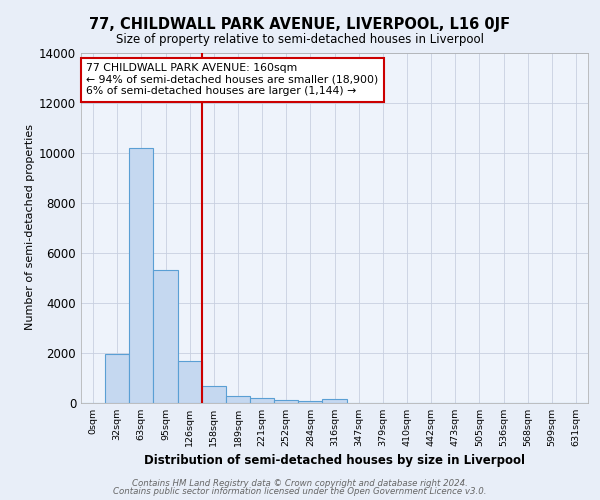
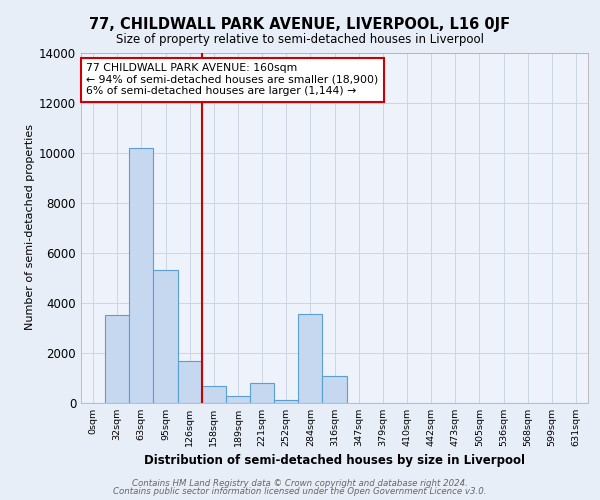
32sqm: 1950 -> 3500
221sqm: 170 -> 800
284sqm: 70 -> 3550
316sqm: 130 -> 1050
